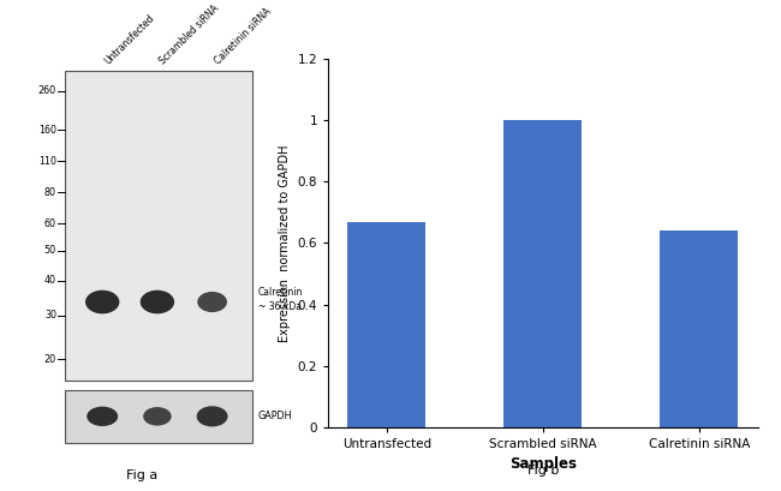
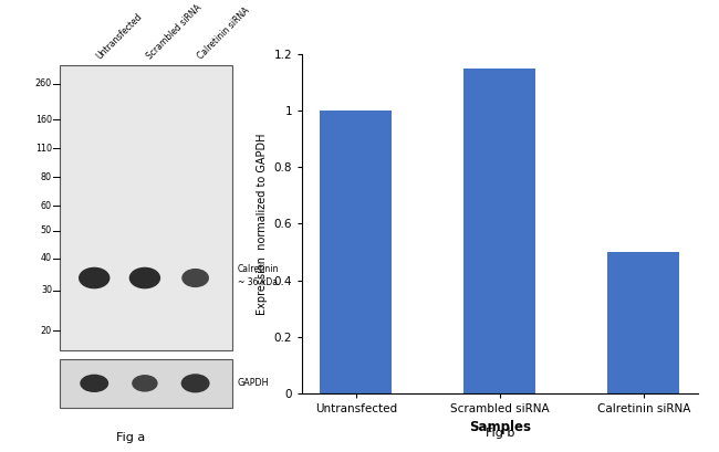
Untransfected: 0.67 -> 1.00
Scrambled siRNA: 1.00 -> 1.15
Calretinin siRNA: 0.64 -> 0.50
